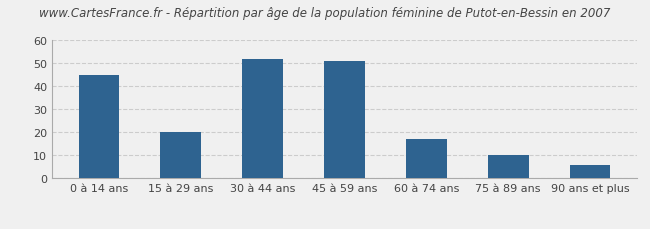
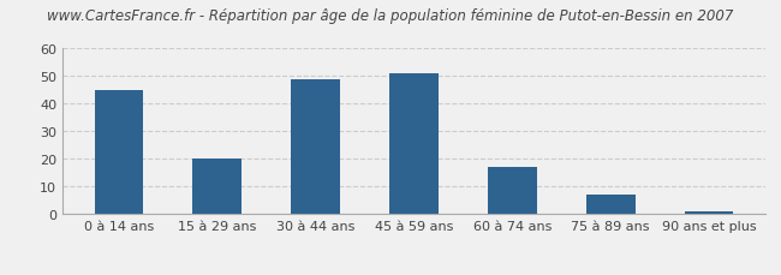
30 à 44 ans: 52 -> 49
75 à 89 ans: 10 -> 7
90 ans et plus: 6 -> 1
